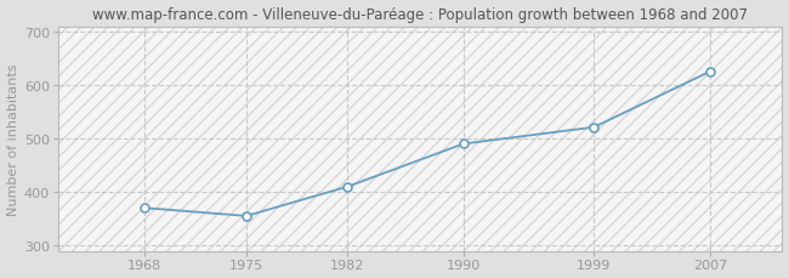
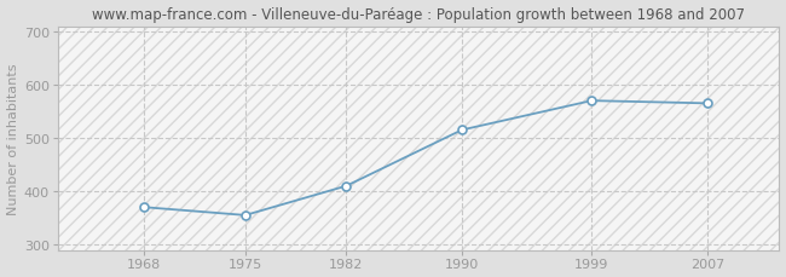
1990: 490 -> 515
1999: 521 -> 570
2007: 625 -> 565
